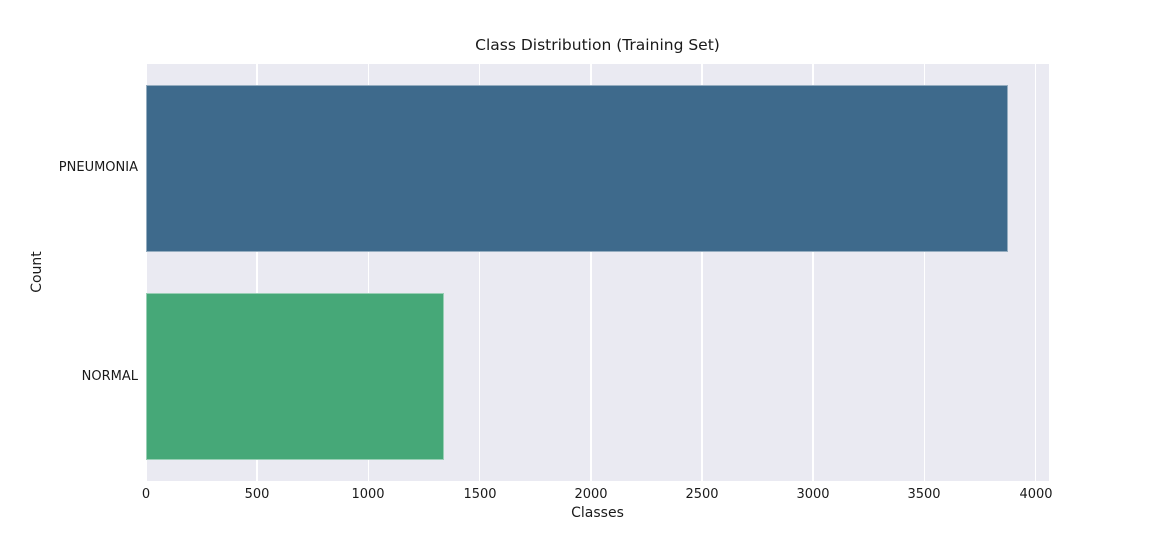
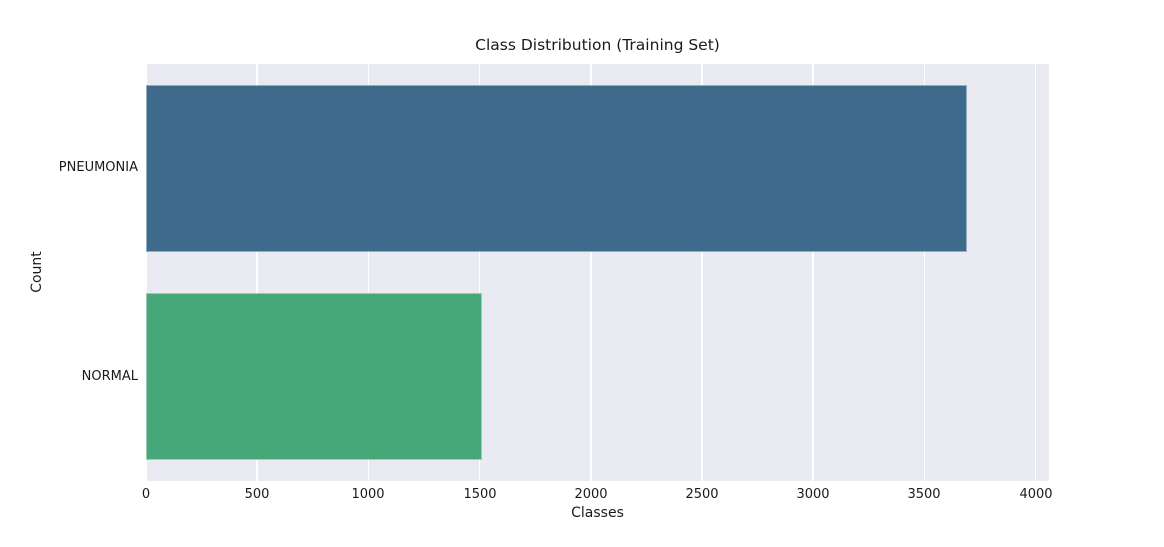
PNEUMONIA: 3880 -> 3690
NORMAL: 1340 -> 1510
